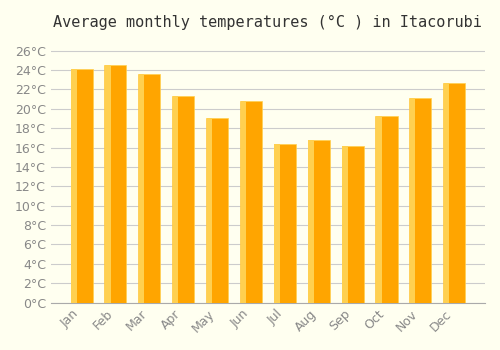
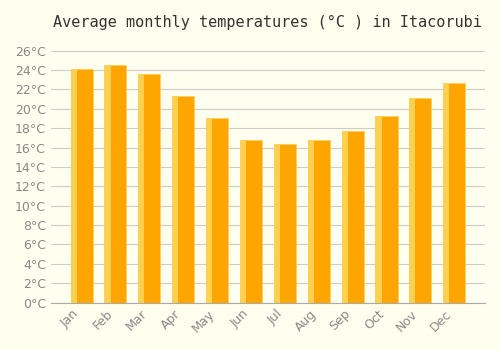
Jun: 20.8°C -> 16.8°C
Sep: 16.2°C -> 17.7°C
